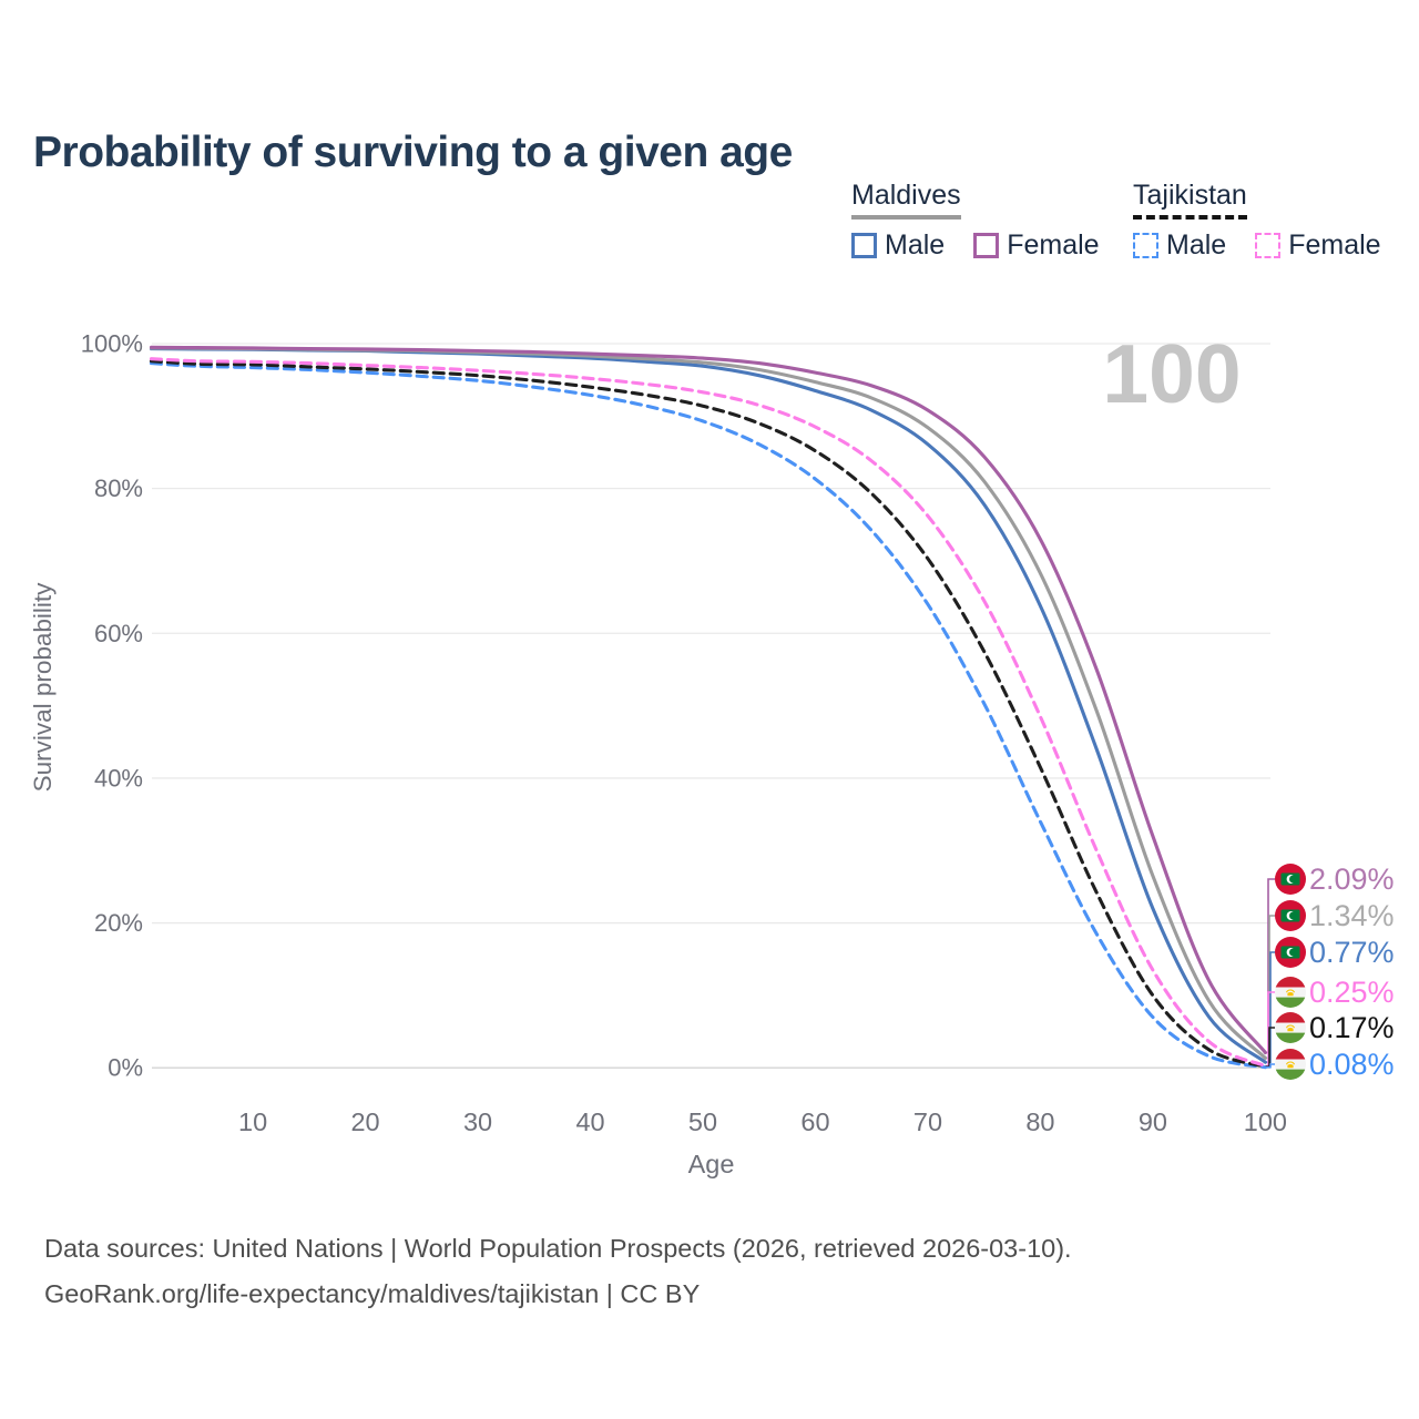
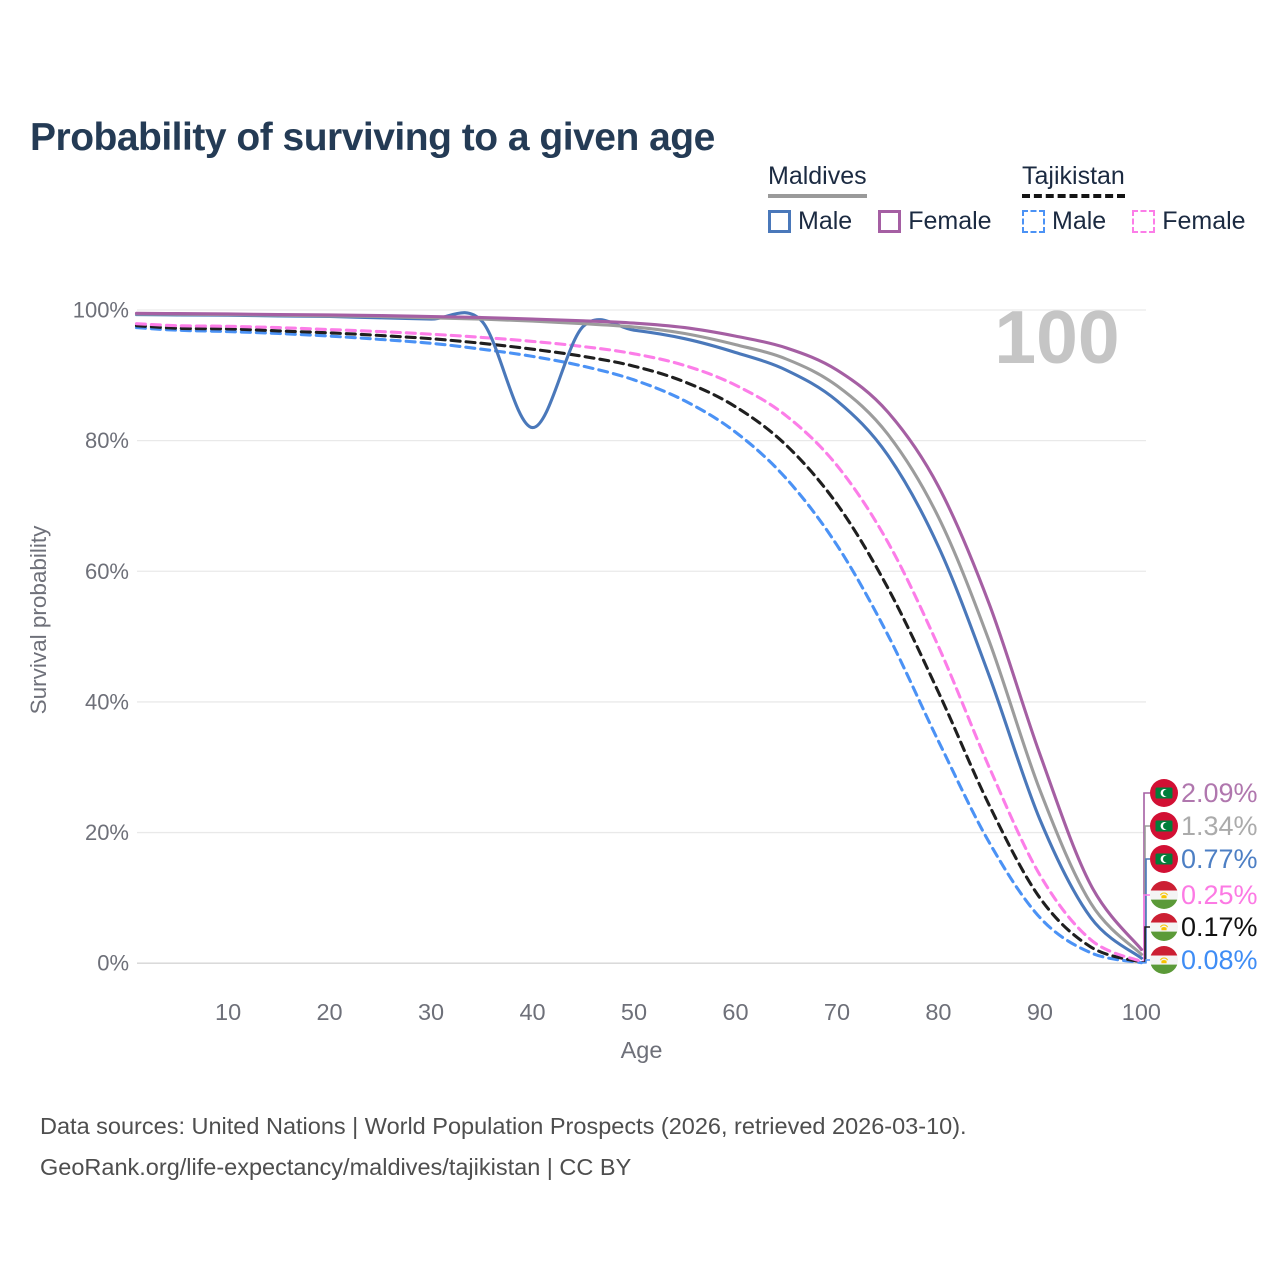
Maldives Male/40: 98% -> 82%
